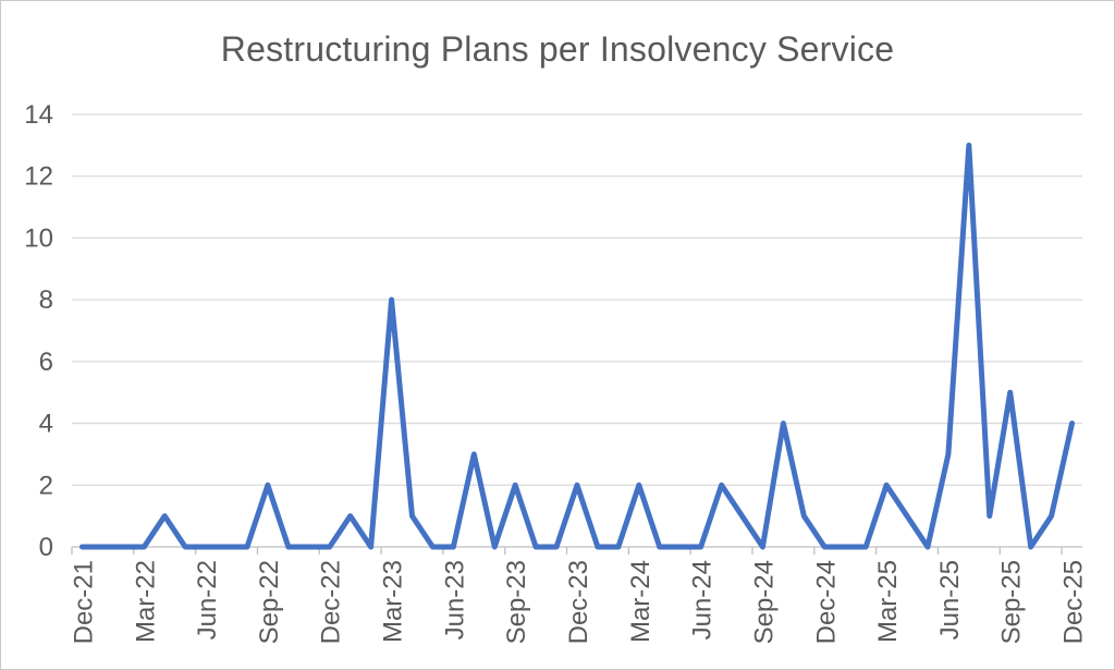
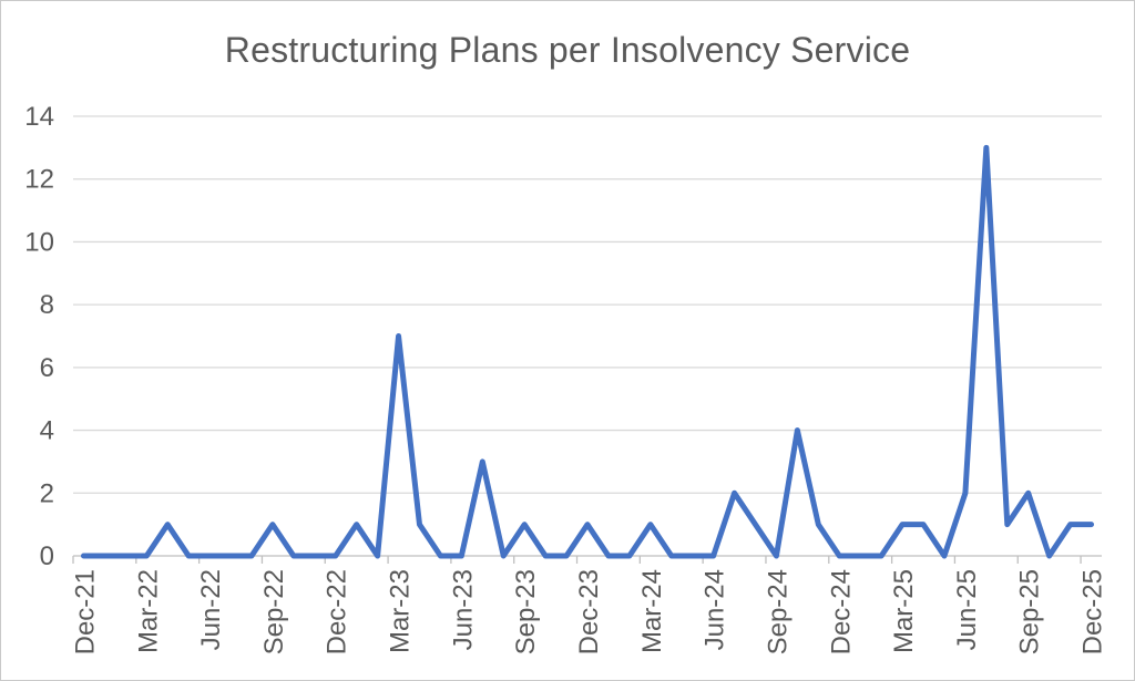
Sep-22: 2 -> 1
Mar-23: 8 -> 7
Sep-23: 2 -> 1
Dec-23: 2 -> 1
Mar-24: 2 -> 1
Mar-25: 2 -> 1
Jun-25: 3 -> 2
Sep-25: 5 -> 2
Dec-25: 4 -> 1
